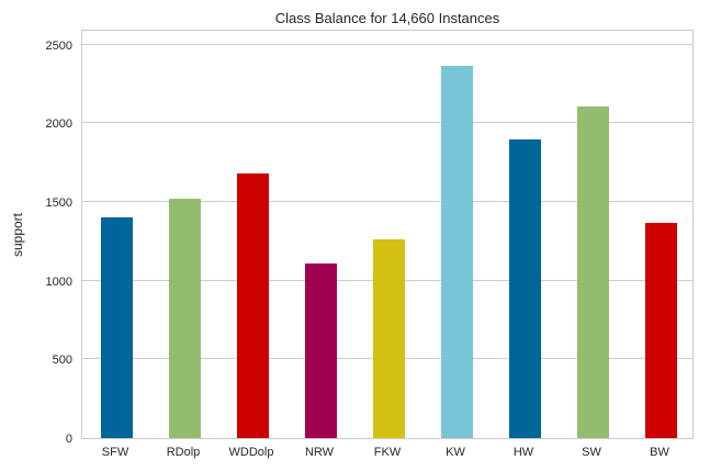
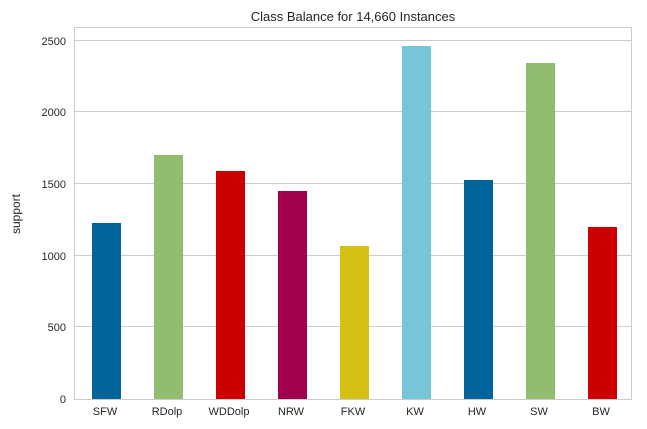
SFW: 1400 -> 1230
RDolp: 1520 -> 1700
WDDolp: 1680 -> 1590
NRW: 1110 -> 1450
FKW: 1260 -> 1070
KW: 2360 -> 2460
HW: 1900 -> 1530
SW: 2110 -> 2340
BW: 1370 -> 1200
